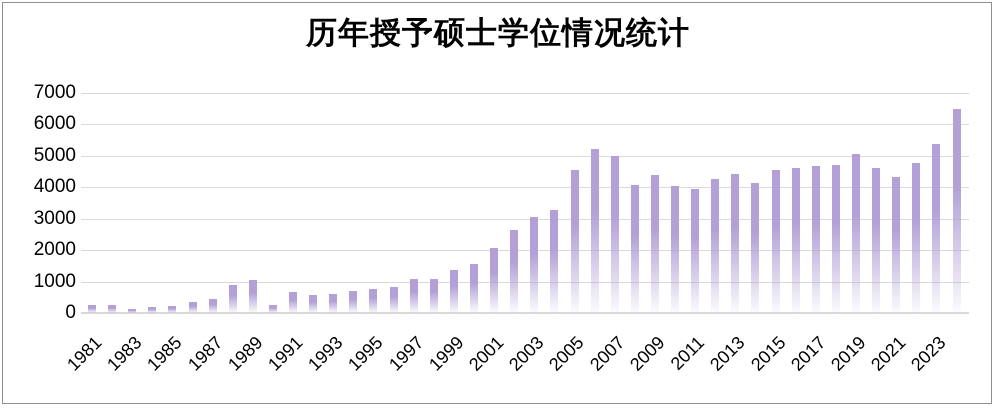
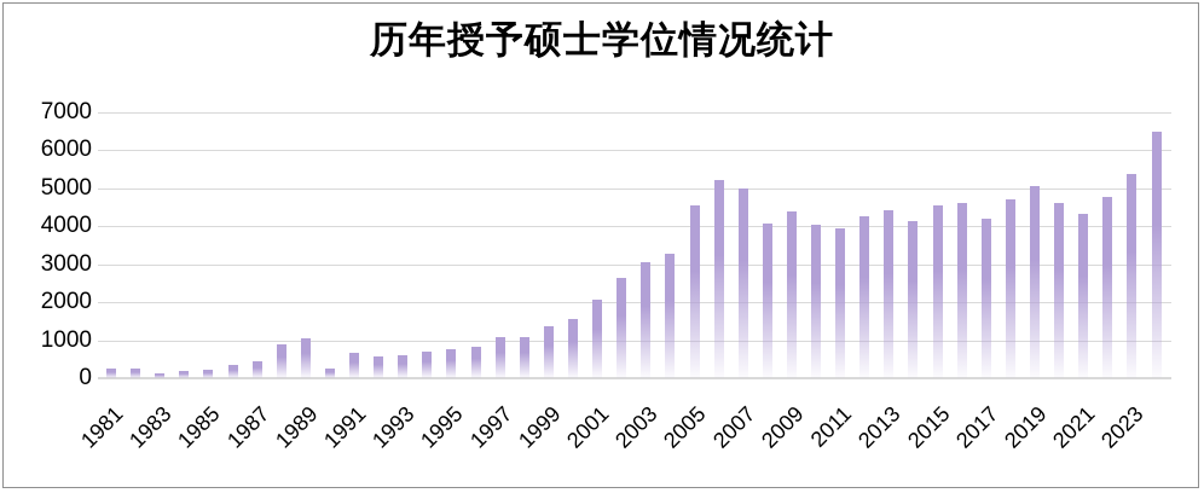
2017: 4700 -> 4200
